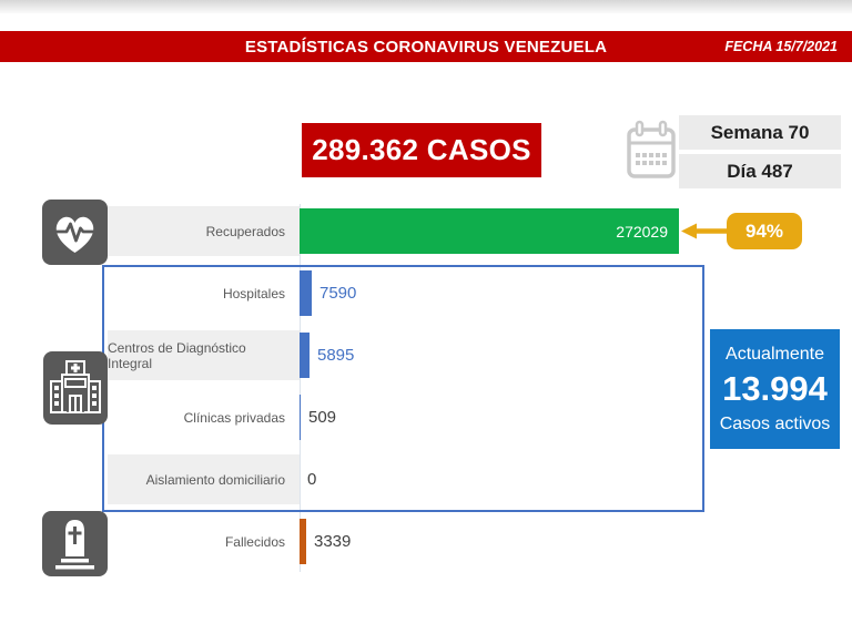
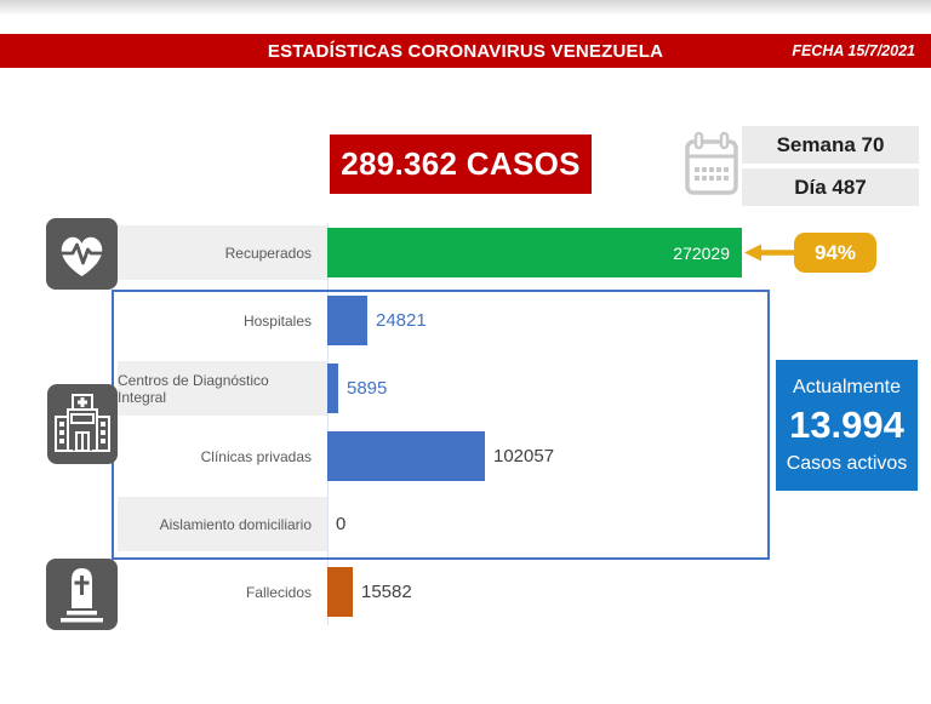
Hospitales: 7590 -> 24821
Clínicas privadas: 509 -> 102057
Fallecidos: 3339 -> 15582
